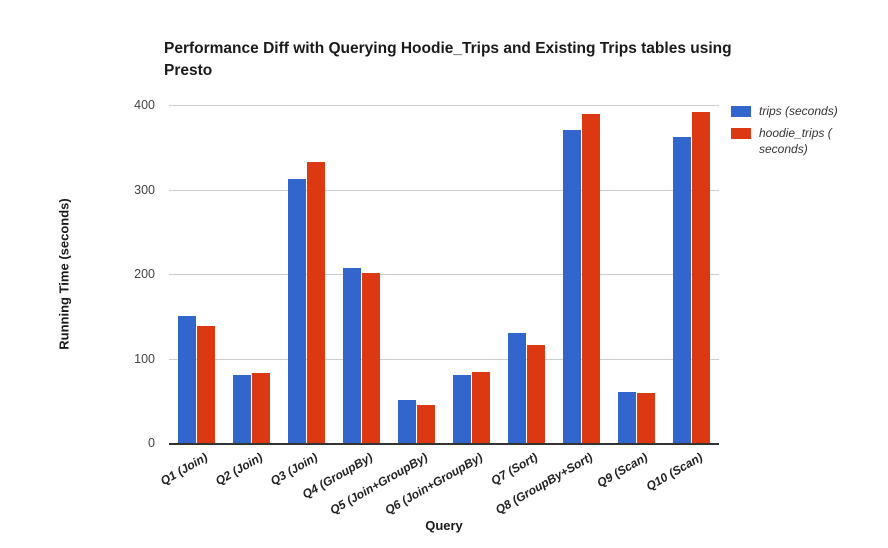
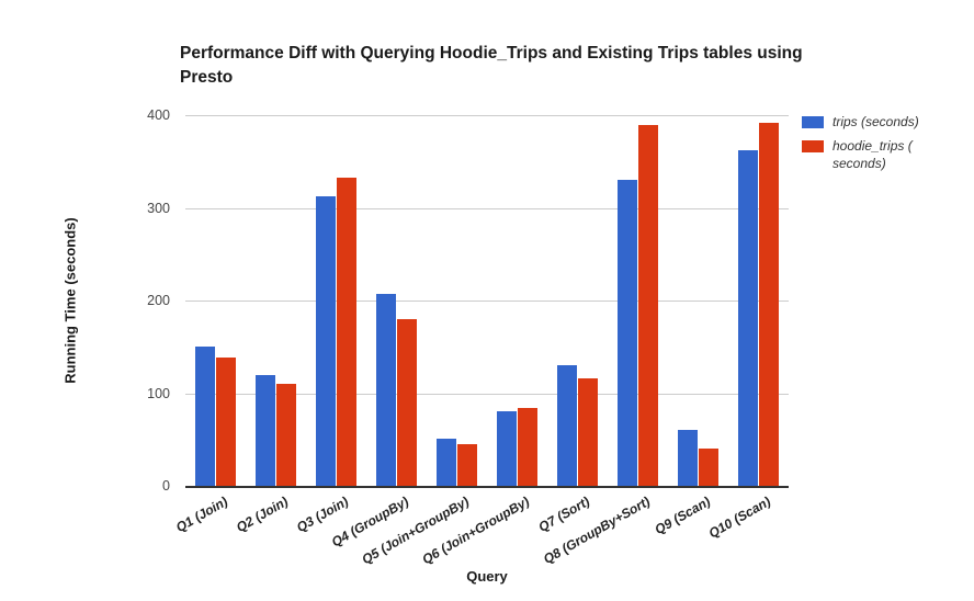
trips (seconds)/Q2 (Join): 80 -> 120
hoodie_trips ( seconds)/Q2 (Join): 80 -> 110
hoodie_trips ( seconds)/Q4 (GroupBy): 200 -> 180
trips (seconds)/Q8 (GroupBy+Sort): 370 -> 330
hoodie_trips ( seconds)/Q9 (Scan): 60 -> 40
